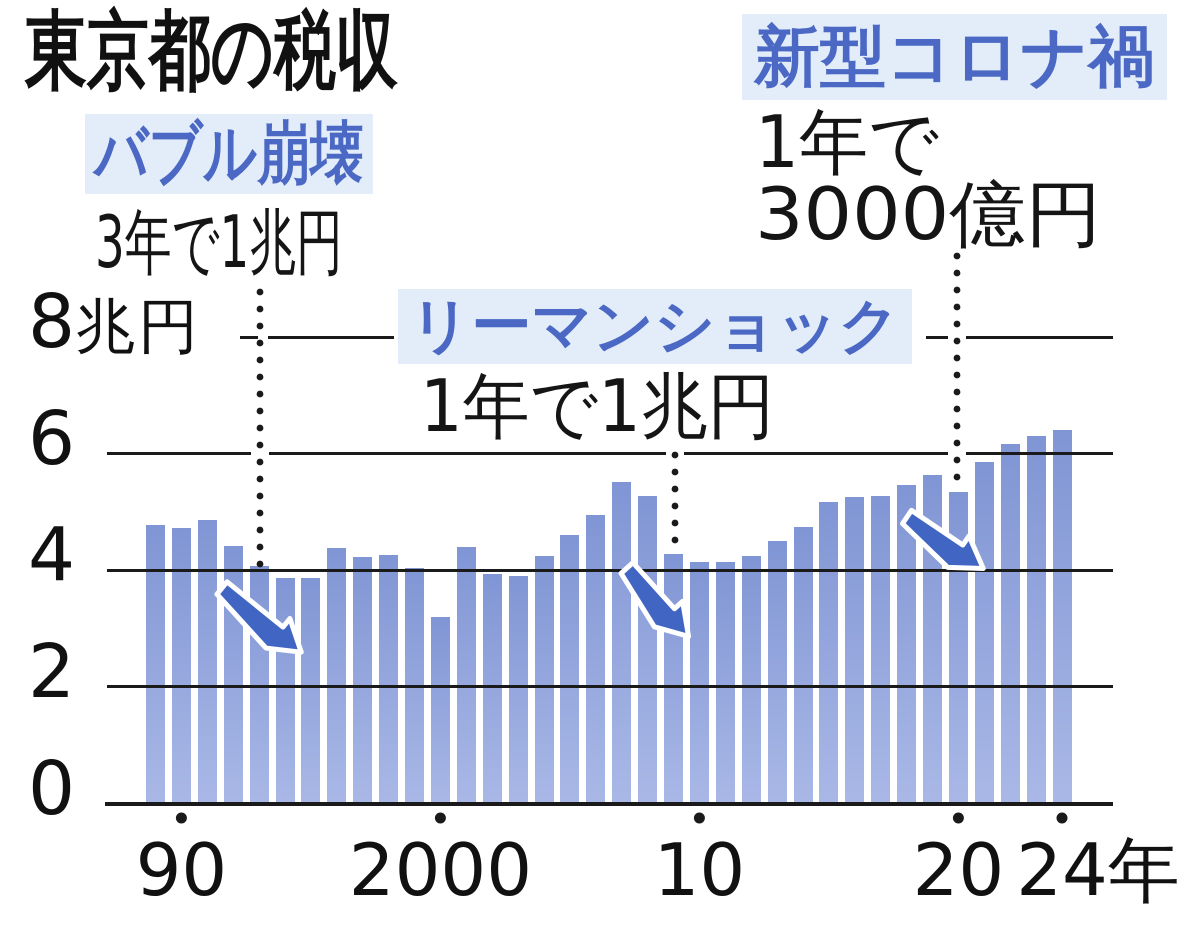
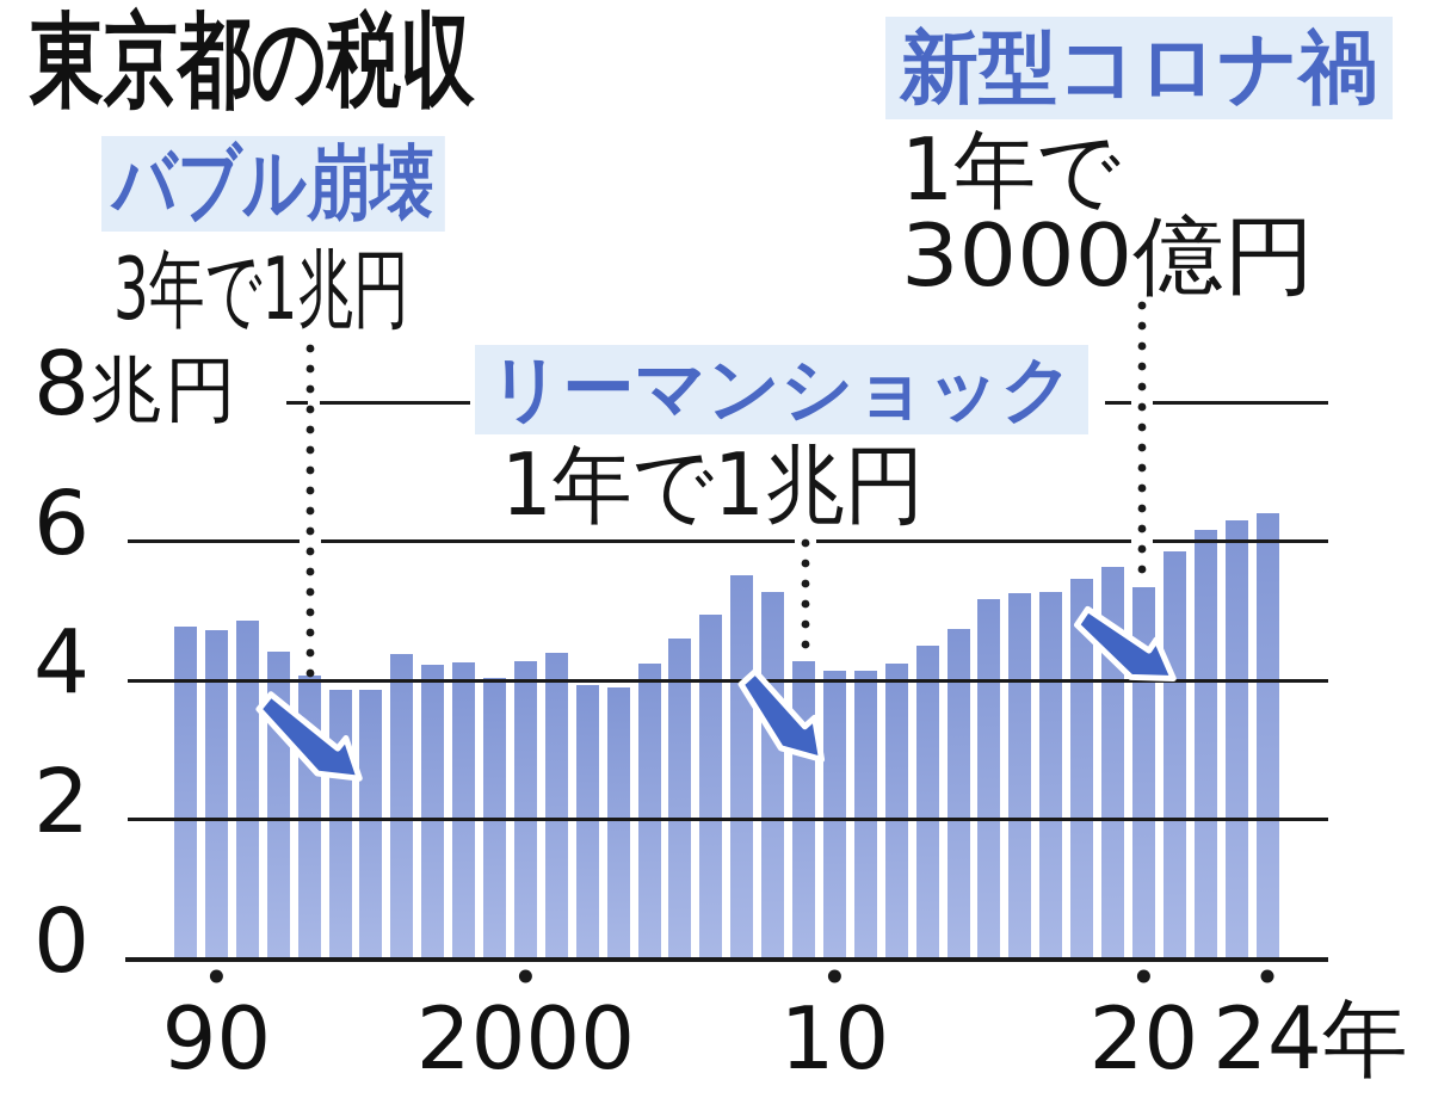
2000: 3.2 -> 4.3
